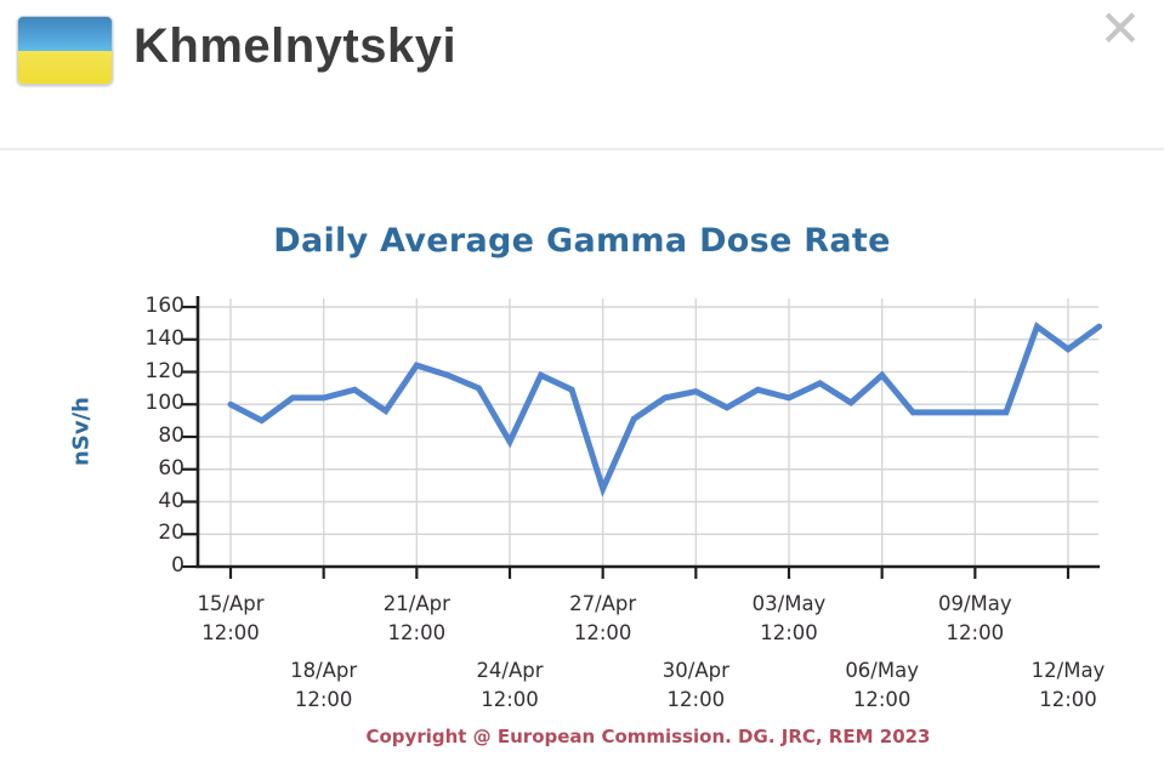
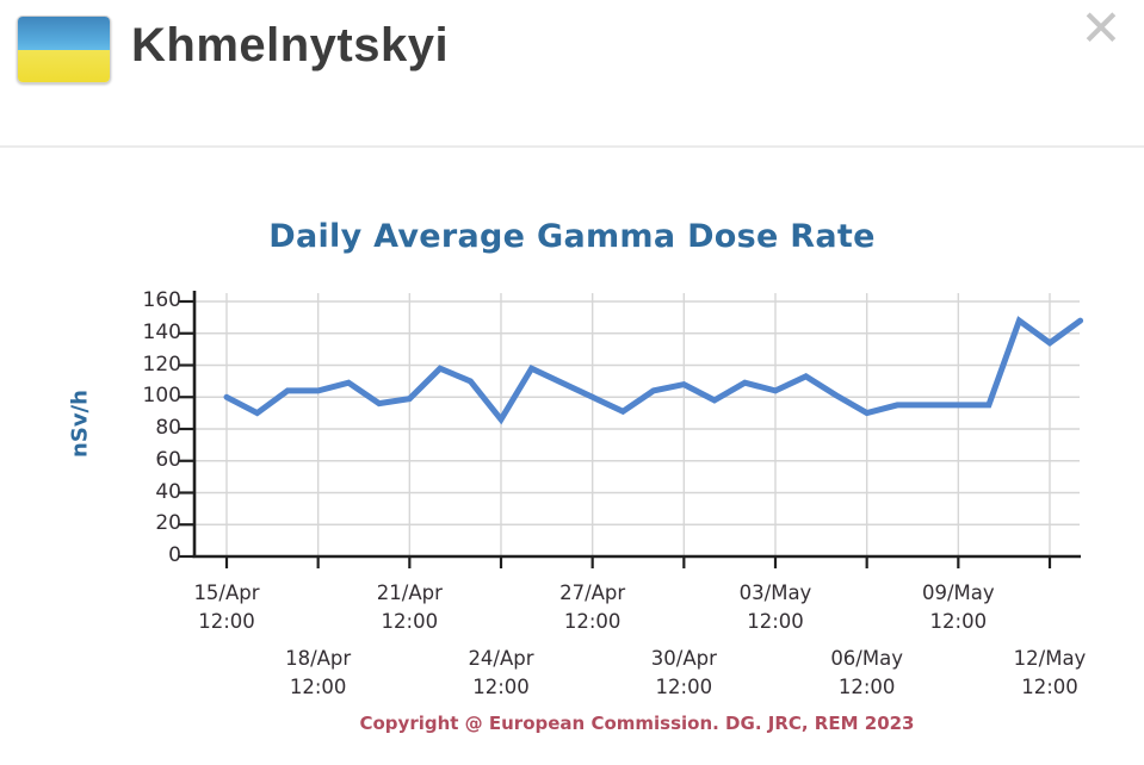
21/Apr: 124 -> 99
24/Apr: 77 -> 86
27/Apr: 48 -> 100
06/May: 118 -> 90
